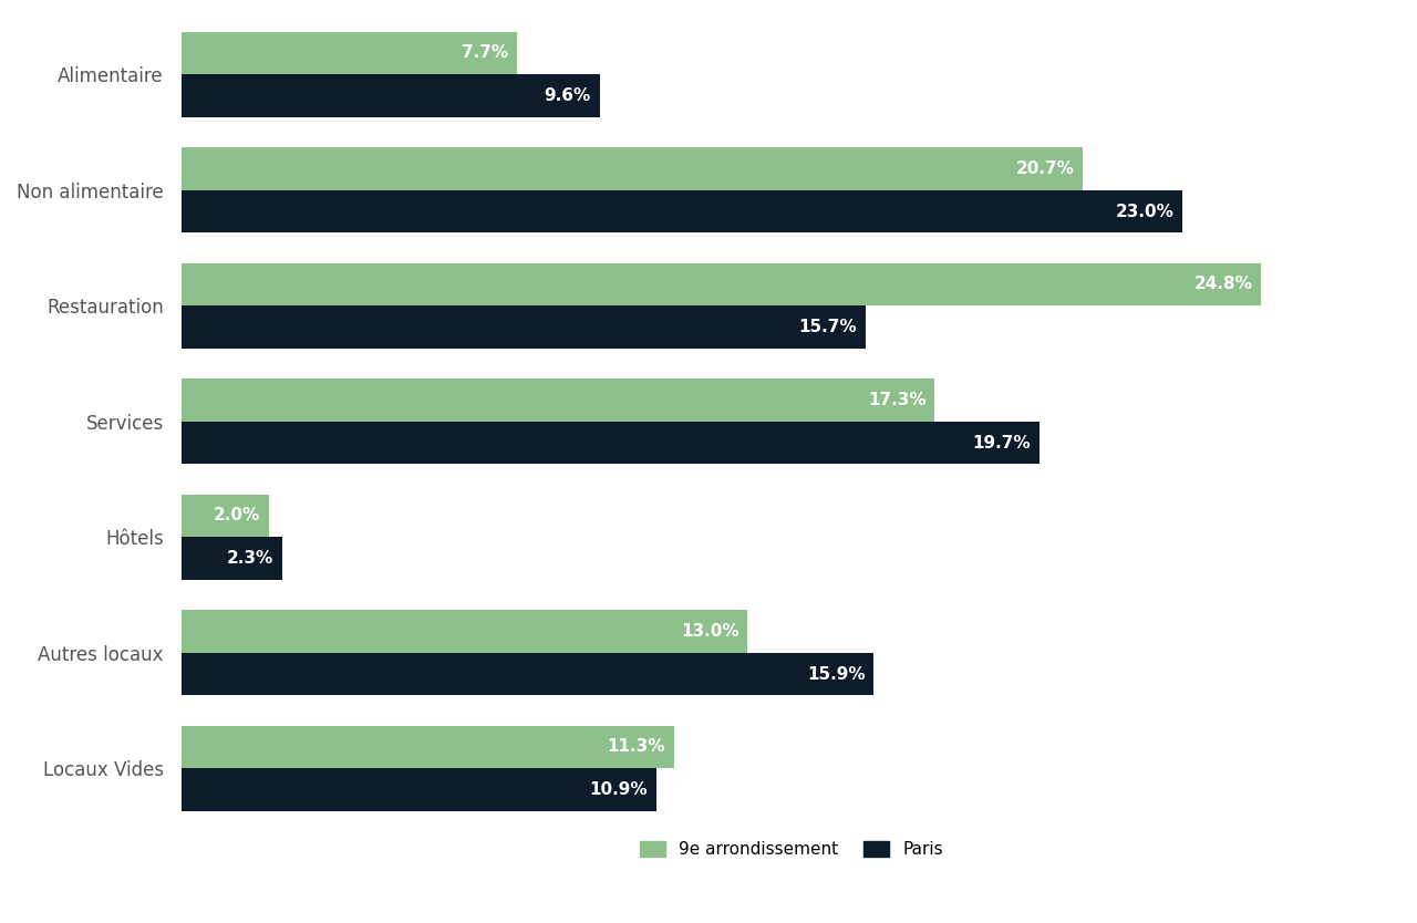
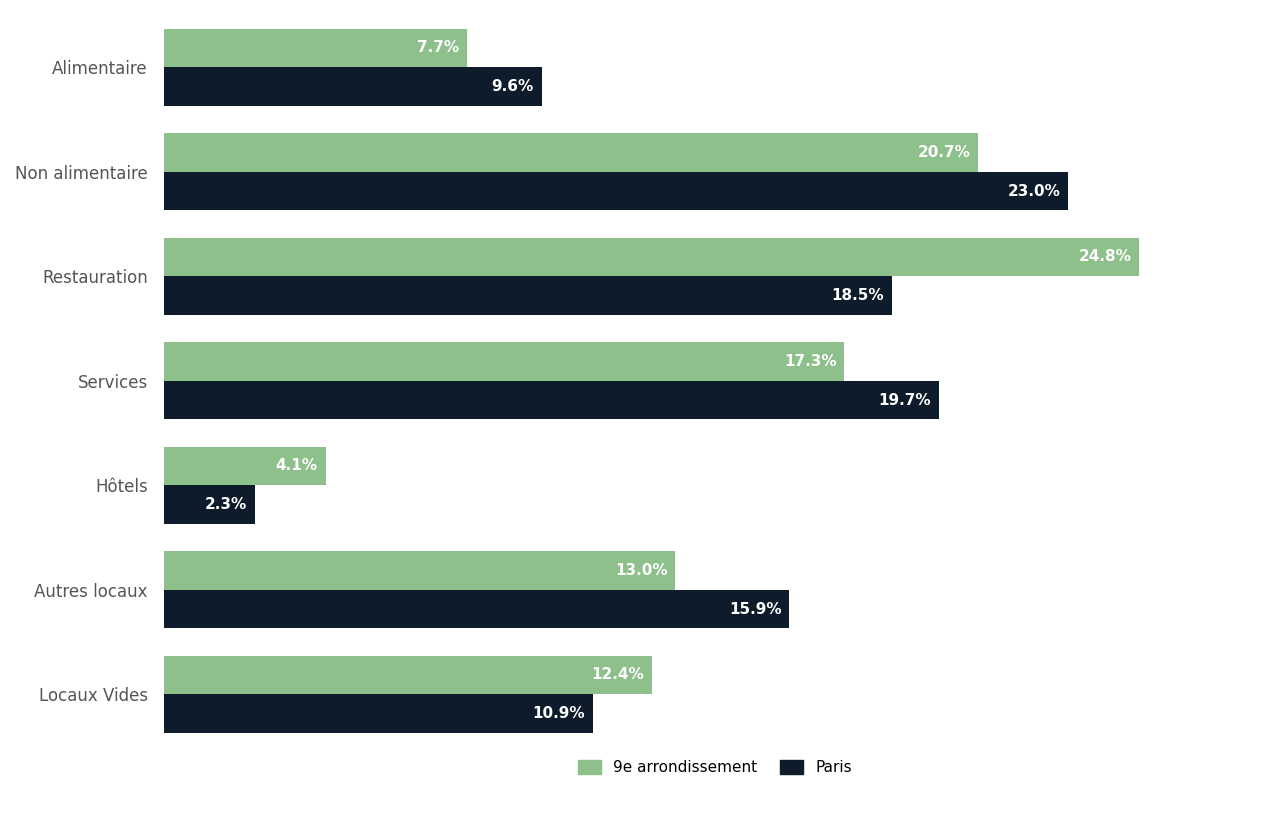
Paris/Restauration: 15.7% -> 18.5%
9e arrondissement/Hôtels: 2.0% -> 4.1%
9e arrondissement/Locaux Vides: 11.3% -> 12.4%
